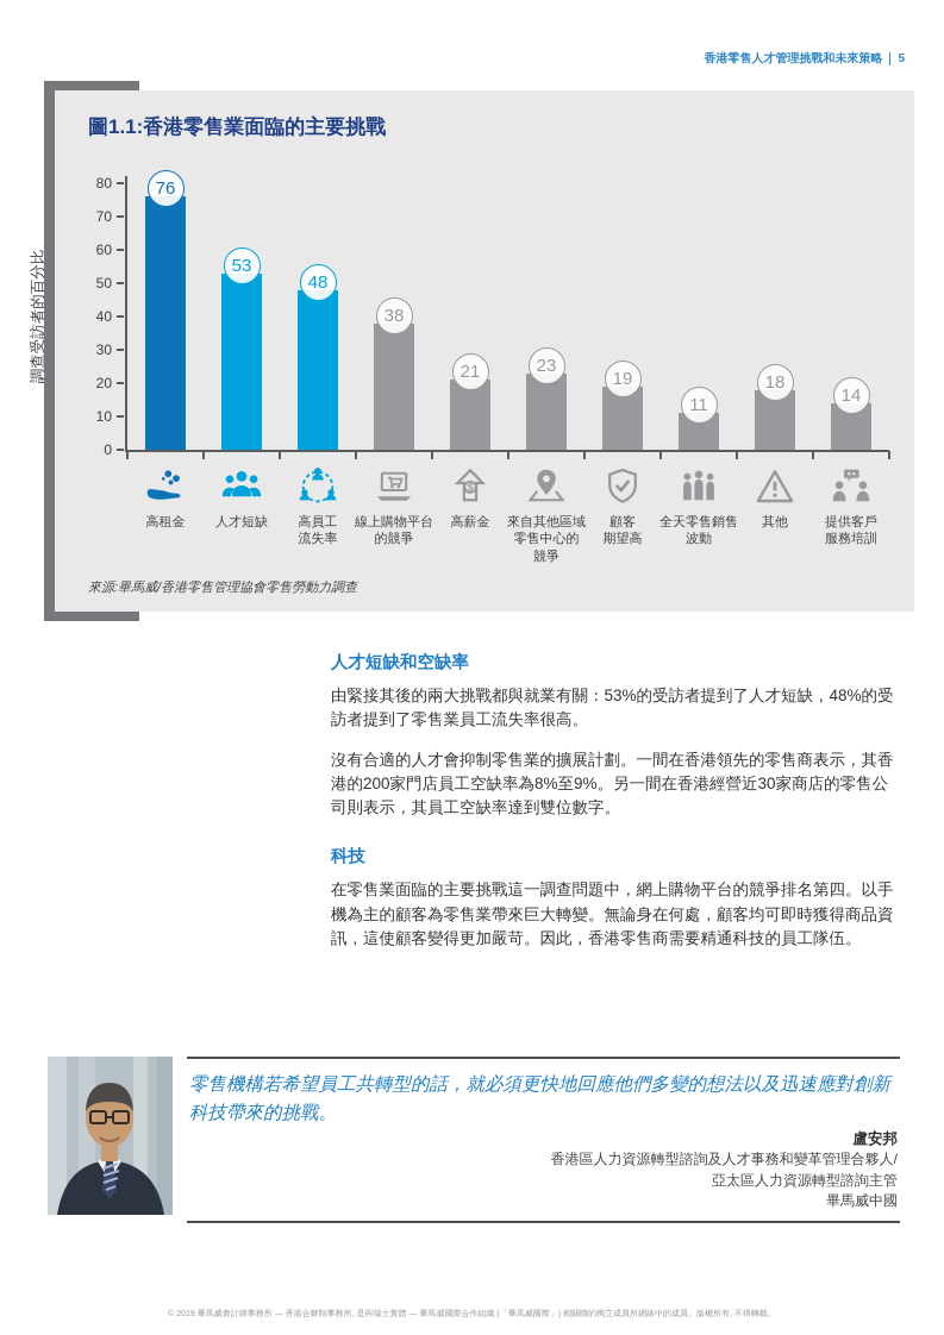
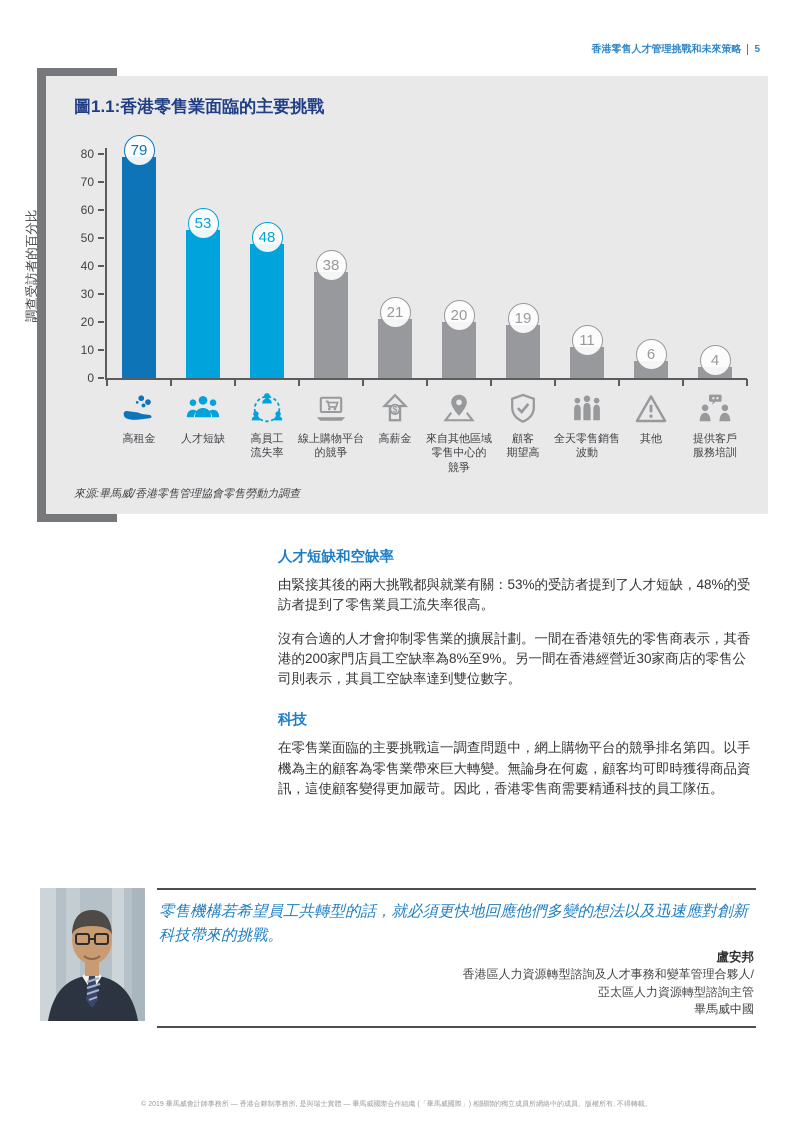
高租金: 76 -> 79
來自其他區域 零售中心的 競爭: 23 -> 20
其他: 18 -> 6
提供客戶 服務培訓: 14 -> 4
